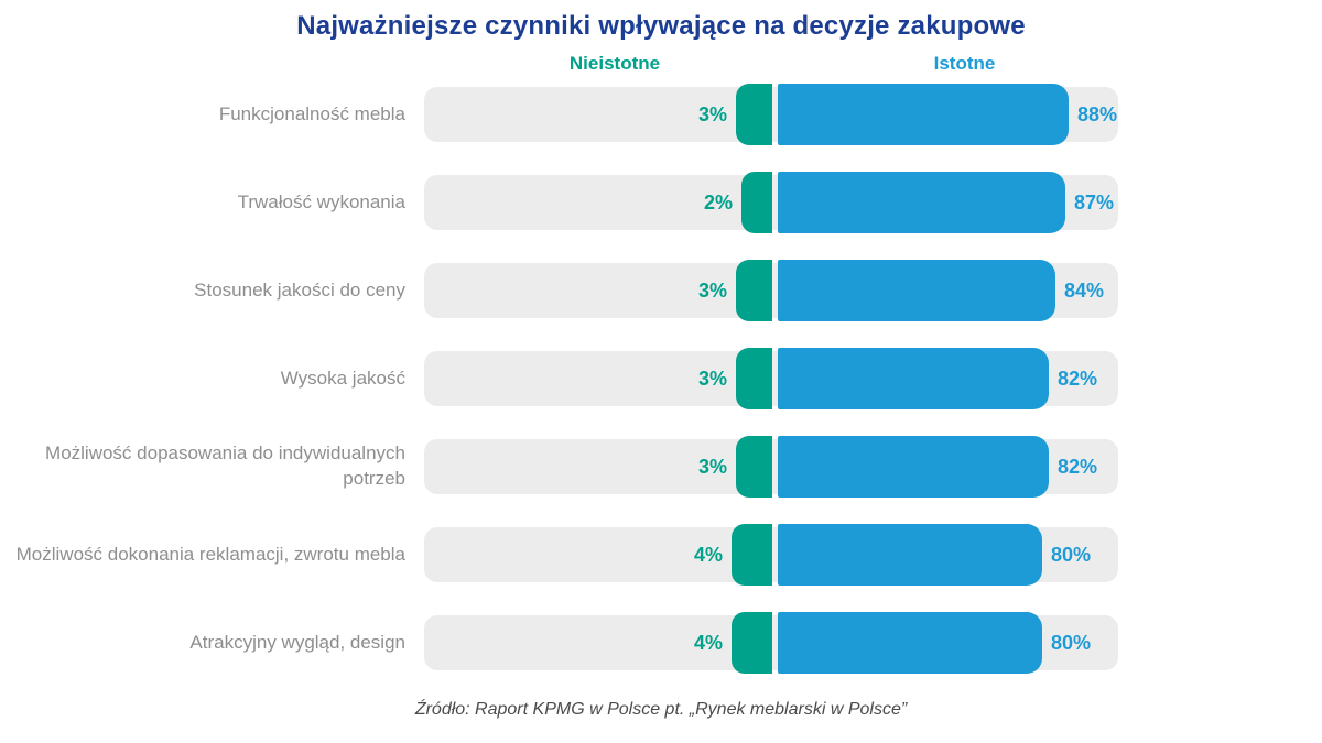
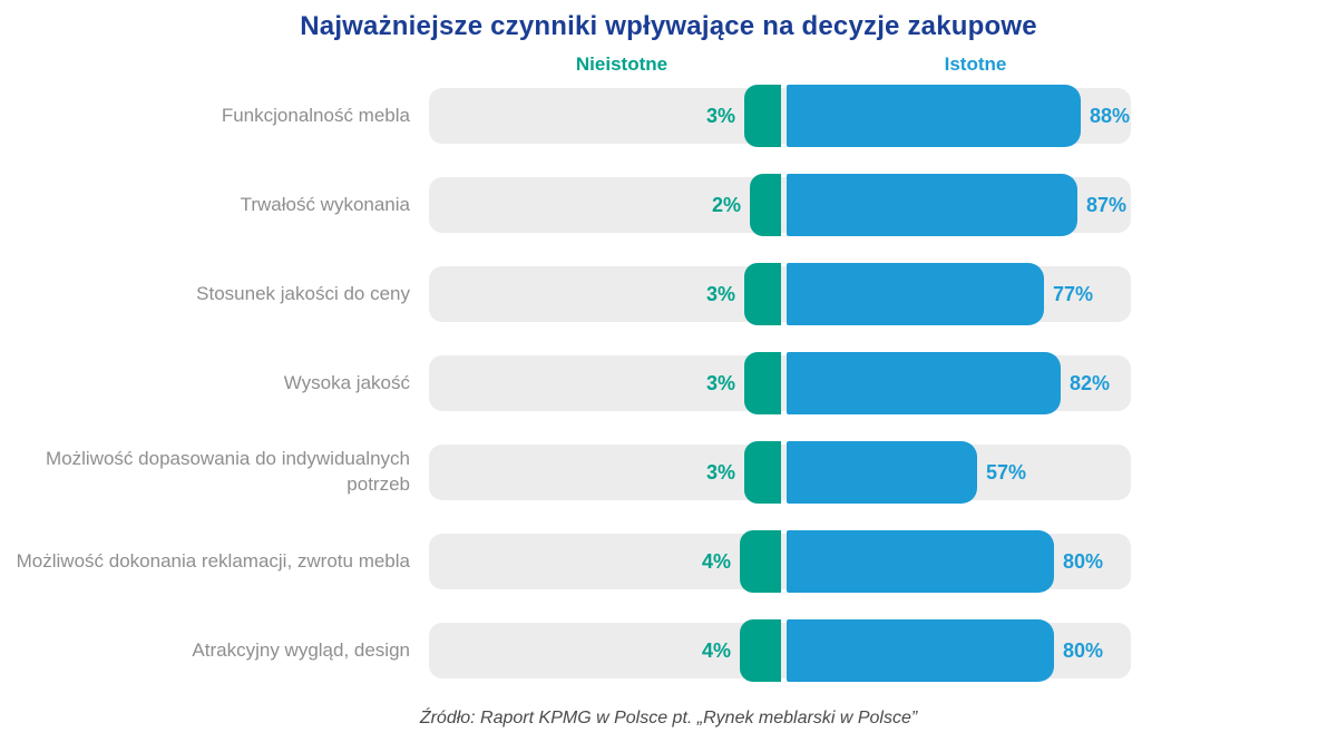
Istotne/Stosunek jakości do ceny: 84% -> 77%
Istotne/Możliwość dopasowania do indywidualnych potrzeb: 82% -> 57%
